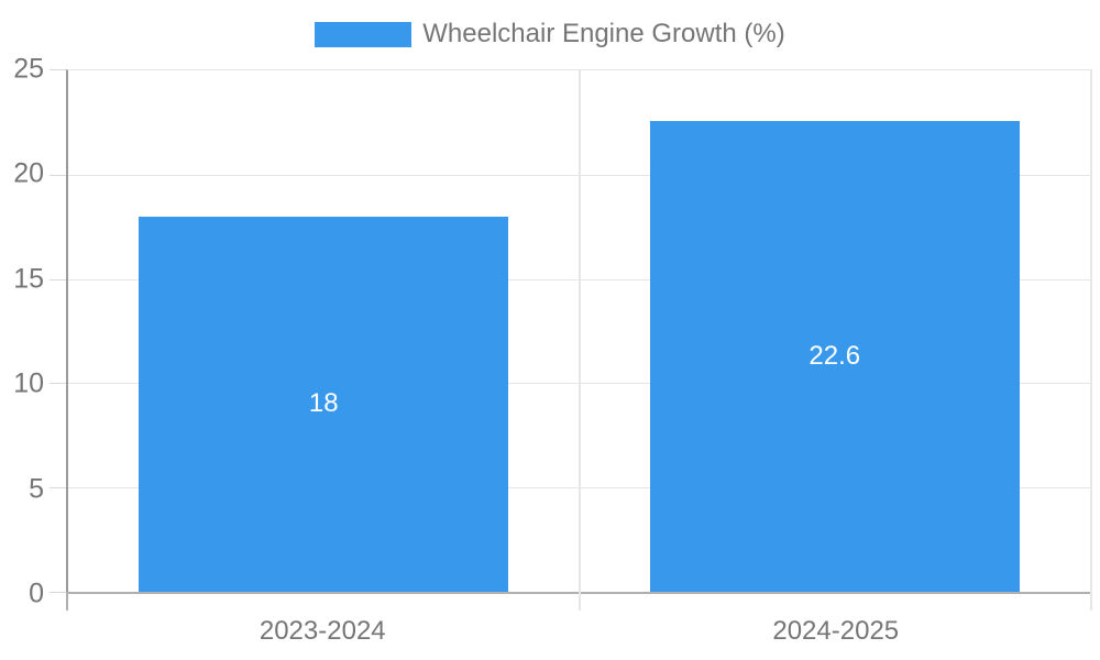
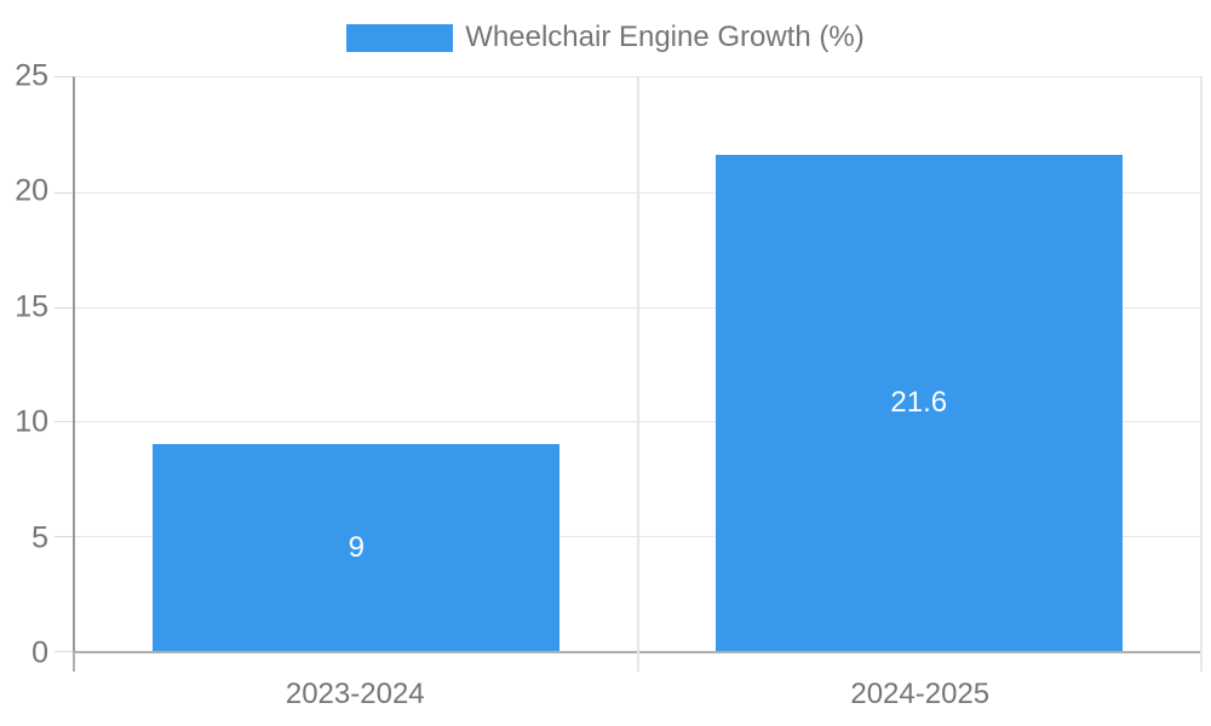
2023-2024: 18 -> 9
2024-2025: 22.6 -> 21.6
